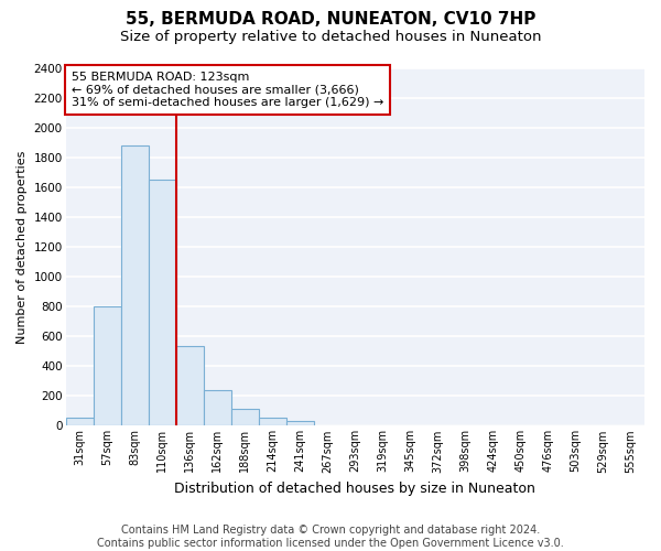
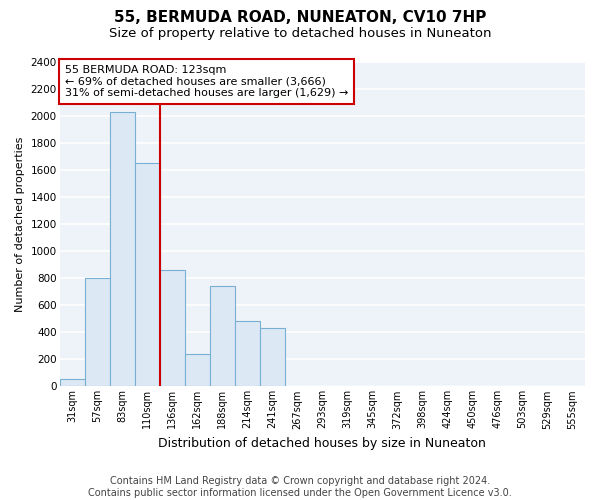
83sqm: 1880 -> 2030
136sqm: 540 -> 860
188sqm: 110 -> 740
214sqm: 60 -> 480
241sqm: 40 -> 430
